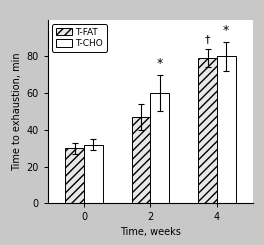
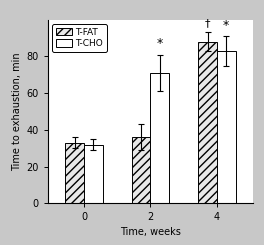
T-FAT/0: 30 -> 33
T-FAT/2: 47 -> 36
T-CHO/2: 60 -> 71
T-FAT/4: 79 -> 88
T-CHO/4: 80 -> 83
